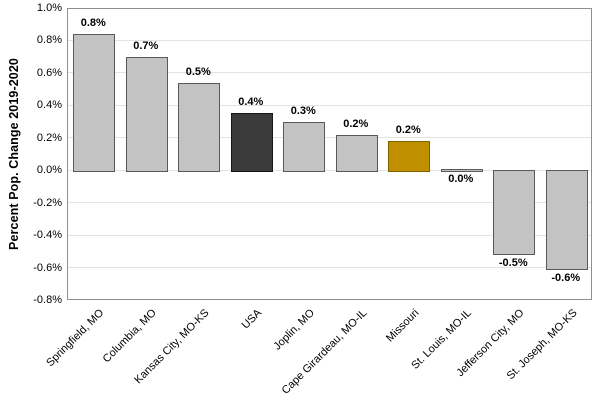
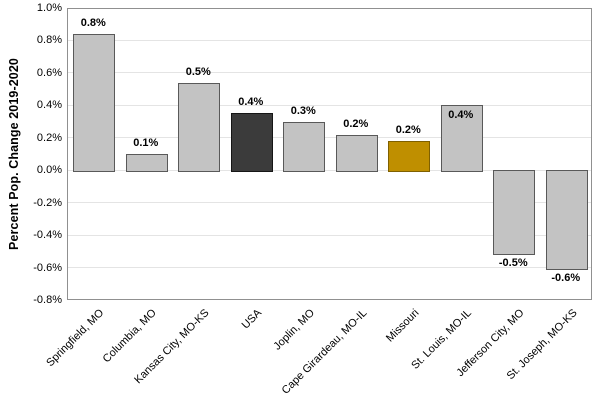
Columbia, MO: 0.7% -> 0.1%
St. Louis, MO-IL: 0.0% -> 0.4%
